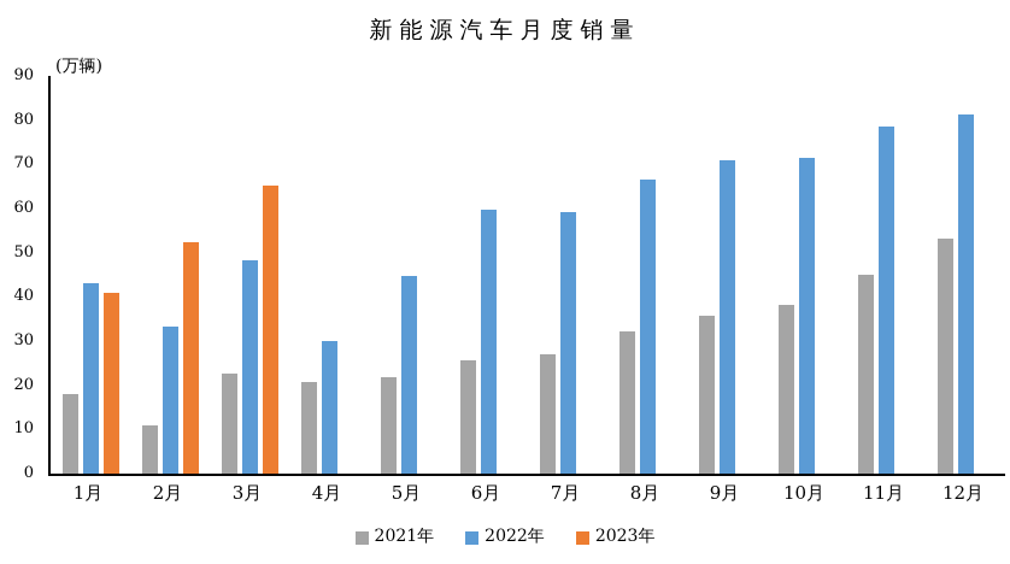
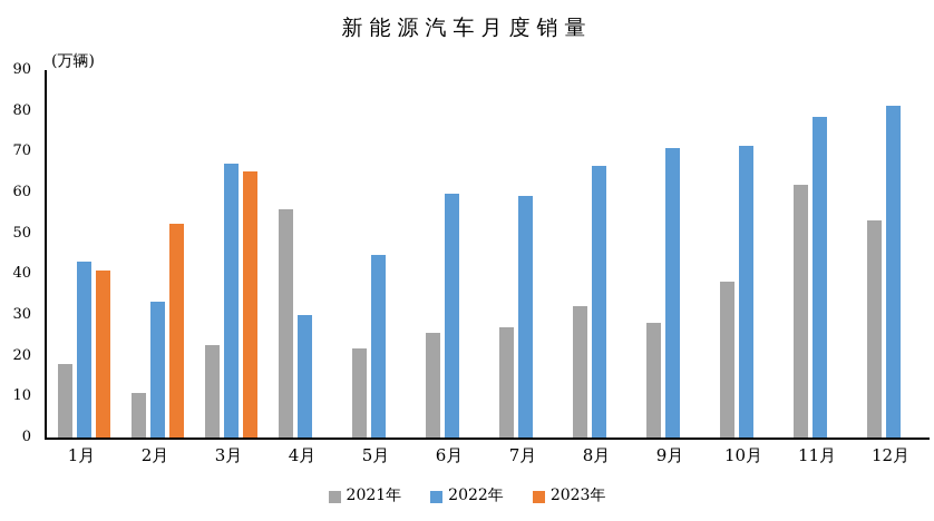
2022年/3月: 48 -> 67
2021年/4月: 21 -> 56
2021年/9月: 36 -> 28
2021年/11月: 45 -> 62
